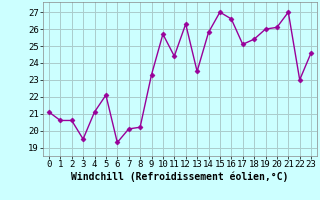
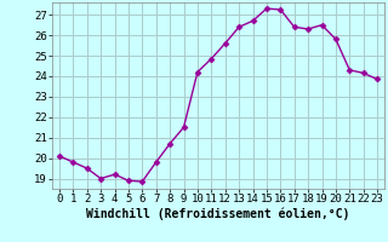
0: 21.1 -> 20.1
1: 20.6 -> 19.8
2: 20.6 -> 19.5
3: 19.5 -> 19.0
4: 21.1 -> 19.2
5: 22.1 -> 18.9
6: 19.3 -> 18.9
7: 20.1 -> 19.8
8: 20.2 -> 20.7
9: 23.3 -> 21.5
10: 25.7 -> 24.2
11: 24.4 -> 24.9
12: 26.3 -> 25.6
13: 23.5 -> 26.4
14: 25.8 -> 26.7
15: 27.0 -> 27.3
16: 26.6 -> 27.2
17: 25.1 -> 26.4
18: 25.4 -> 26.3
19: 26.0 -> 26.5
20: 26.1 -> 25.8
21: 27.0 -> 24.3
22: 23.0 -> 24.1
23: 24.6 -> 23.9
